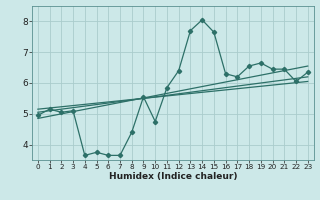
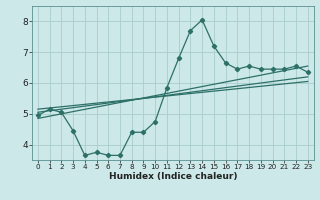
3: 5.10 -> 4.45
9: 5.55 -> 4.40
12: 6.40 -> 6.80
15: 7.65 -> 7.20
16: 6.30 -> 6.65
17: 6.20 -> 6.45
19: 6.65 -> 6.45
22: 6.05 -> 6.55
